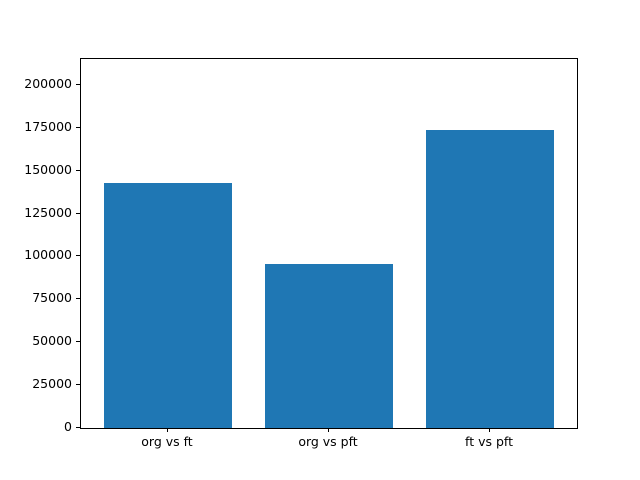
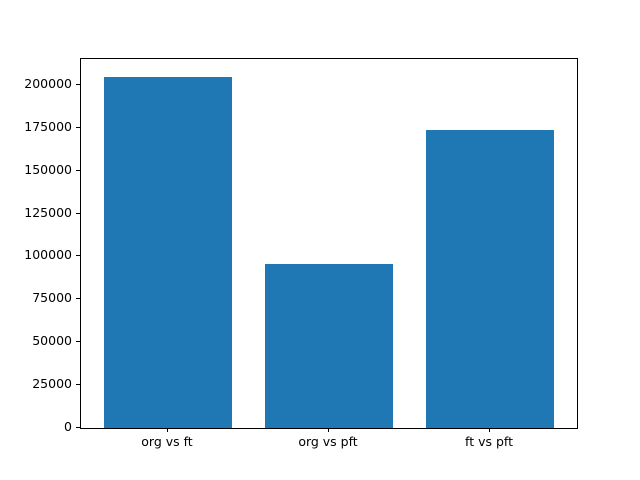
org vs ft: 143000 -> 205000
